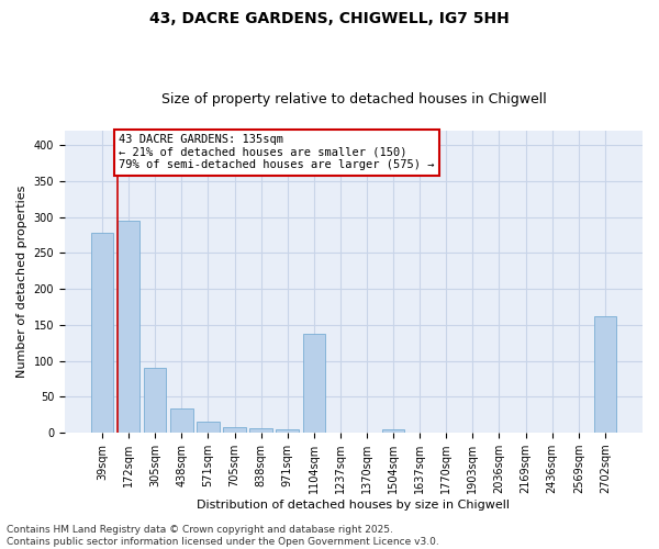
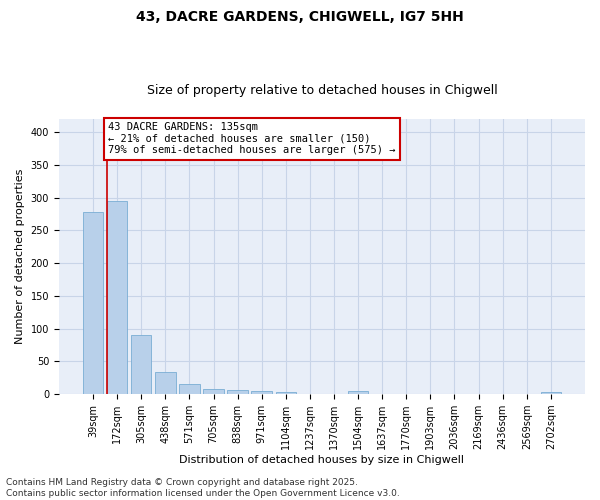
1104sqm: 138 -> 3
2702sqm: 162 -> 3
